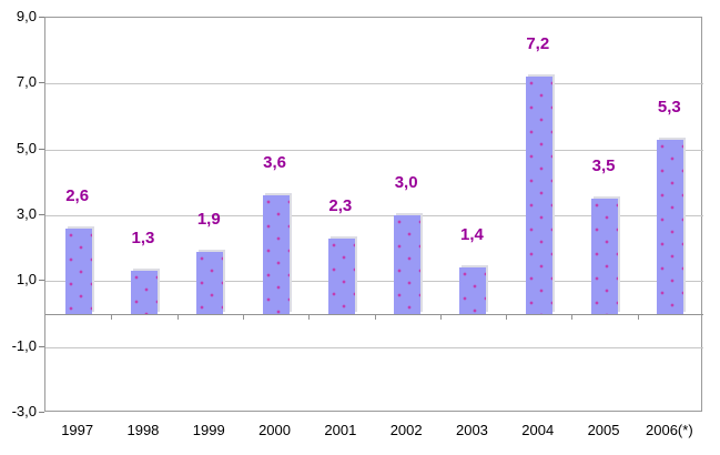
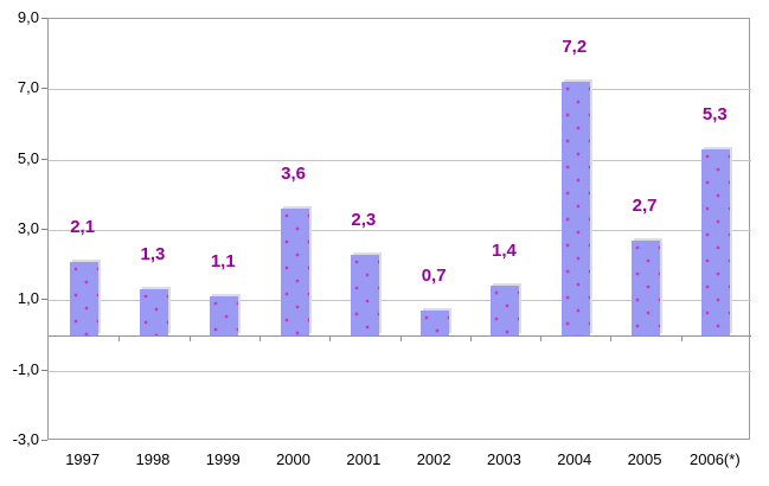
1997: 2,6 -> 2,1
1999: 1,9 -> 1,1
2002: 3,0 -> 0,7
2005: 3,5 -> 2,7
